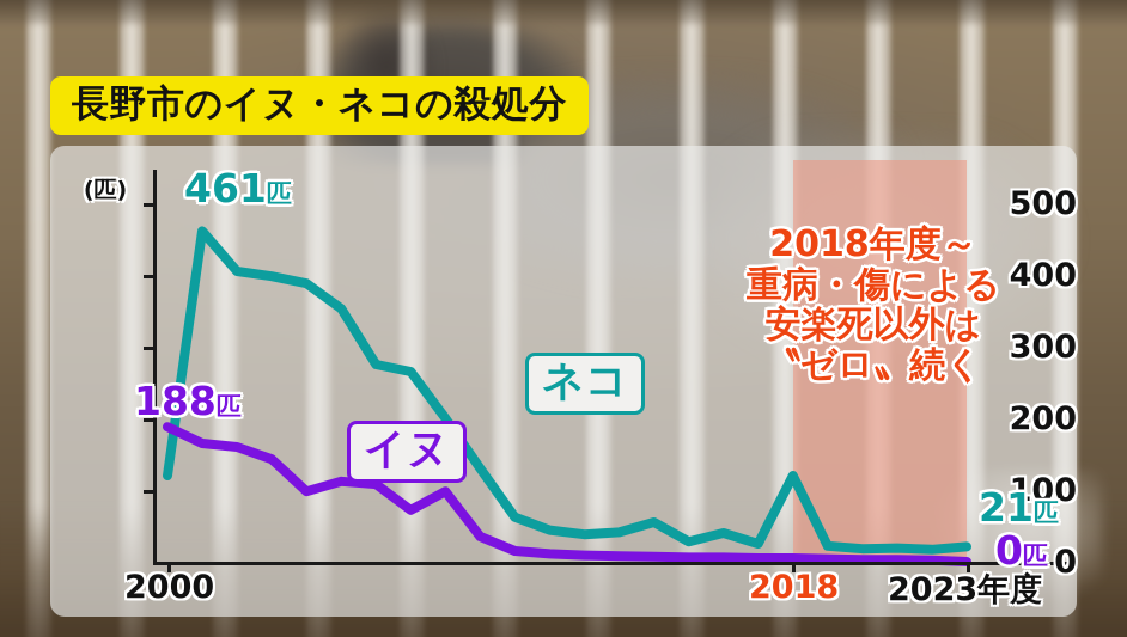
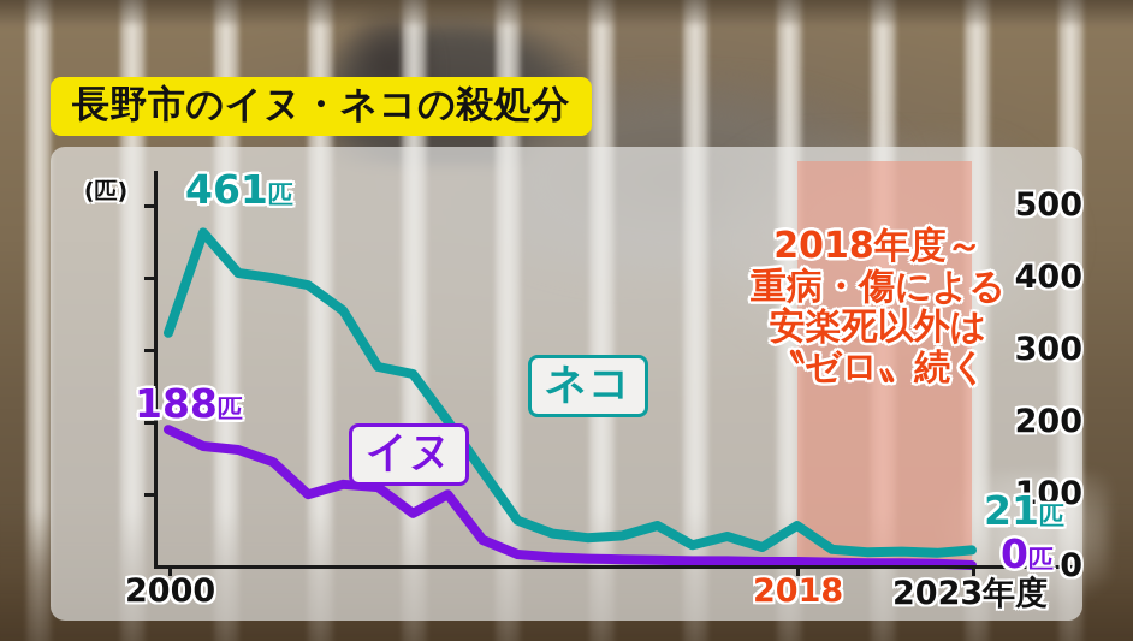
ネコ/2000: 120 -> 320
ネコ/2018: 120 -> 60
